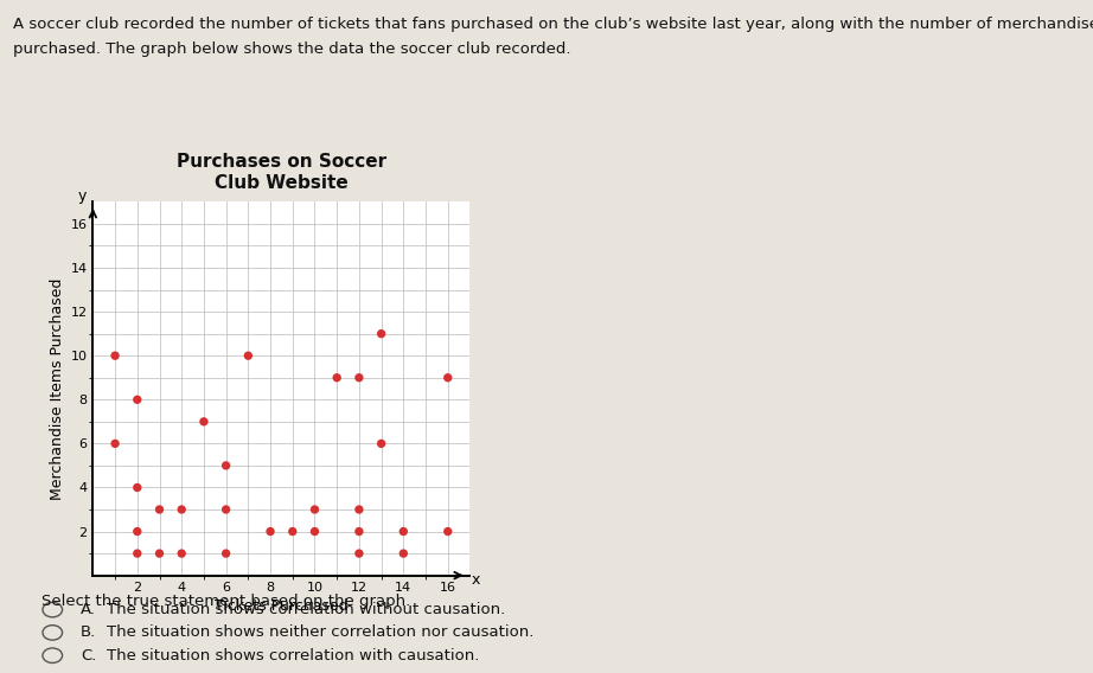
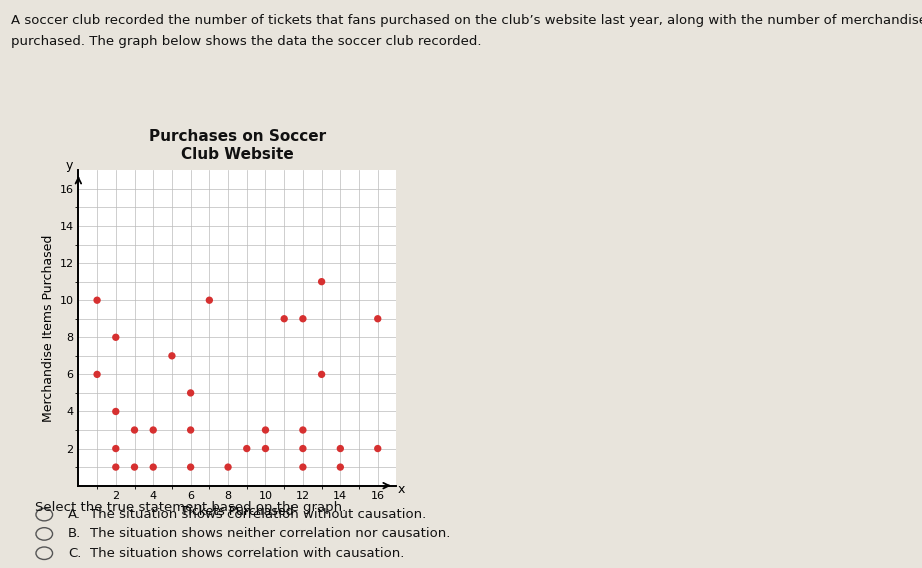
8: 2 -> 1
